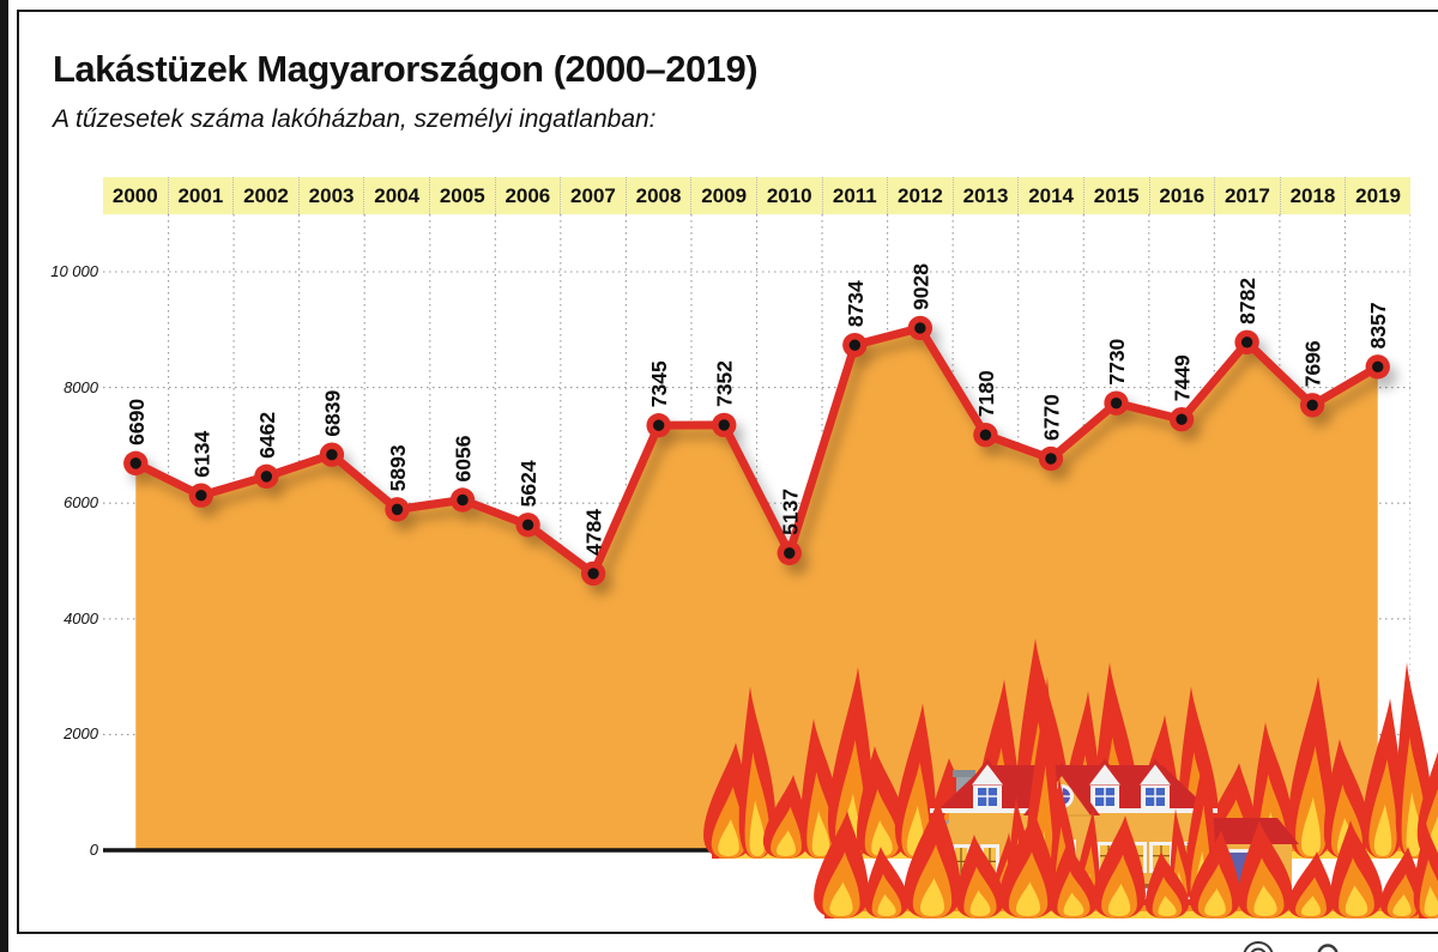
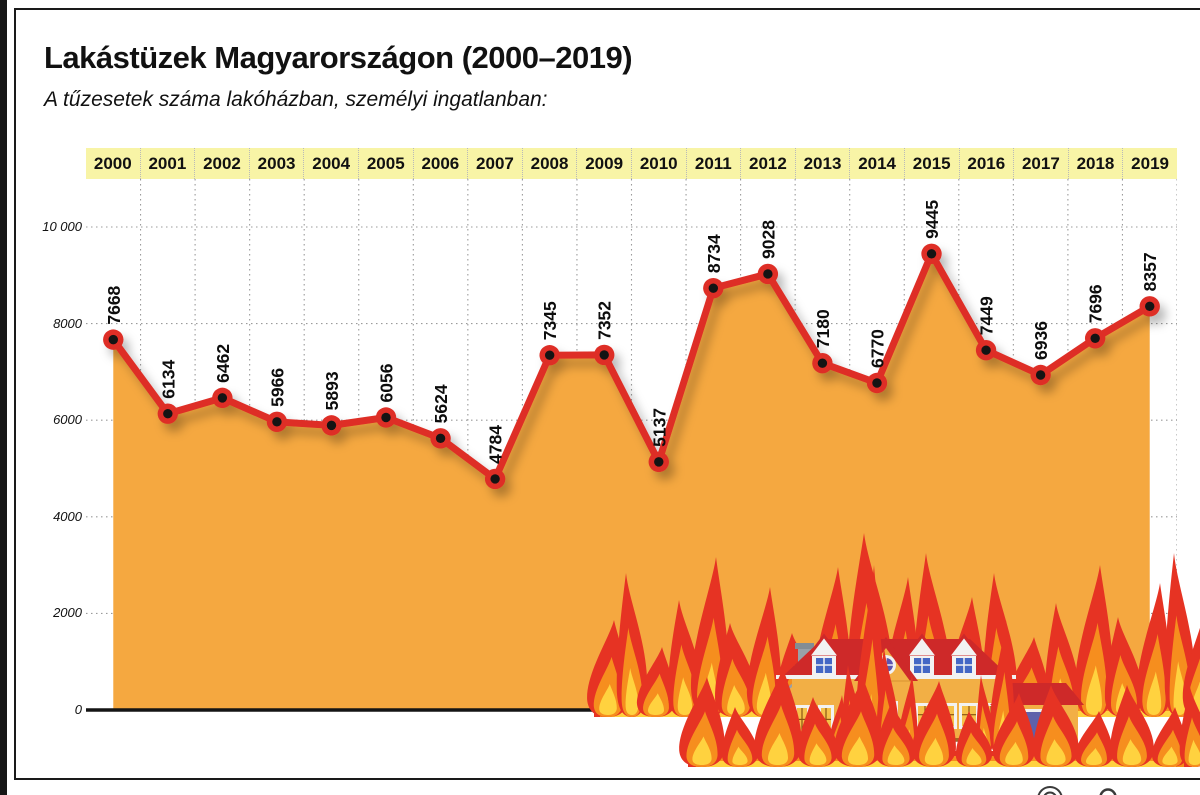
2000: 6690 -> 7668
2003: 6839 -> 5966
2015: 7730 -> 9445
2017: 8782 -> 6936
